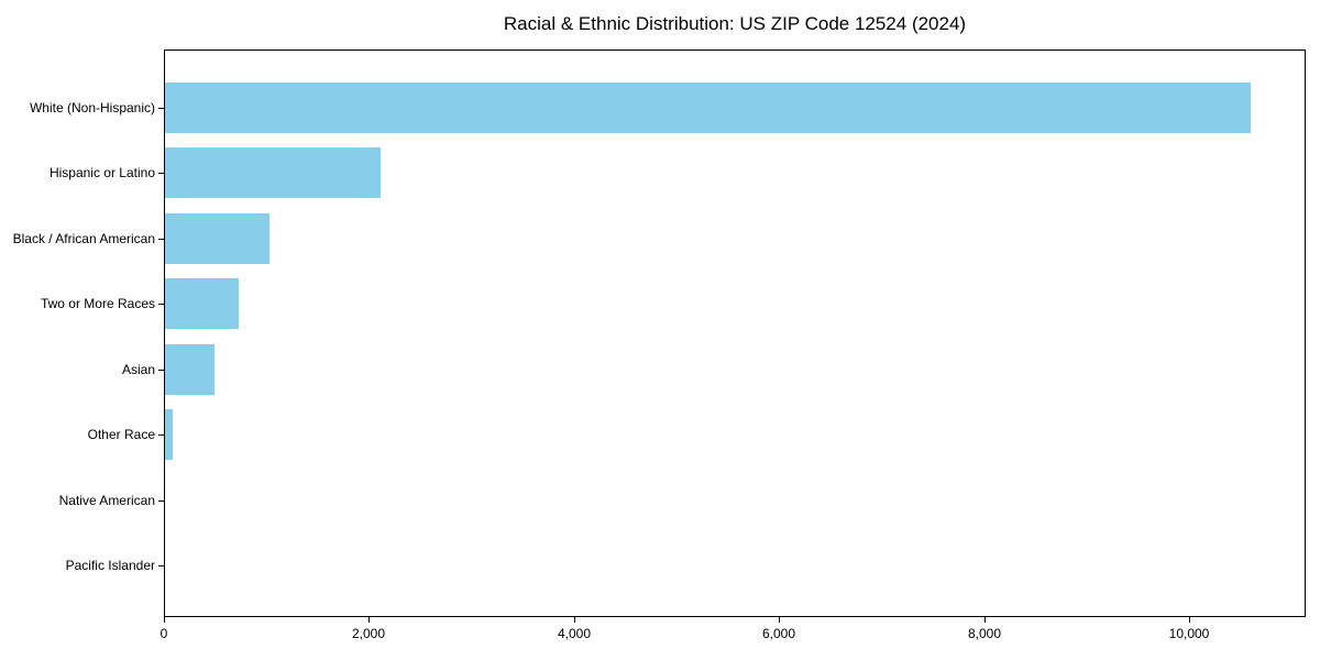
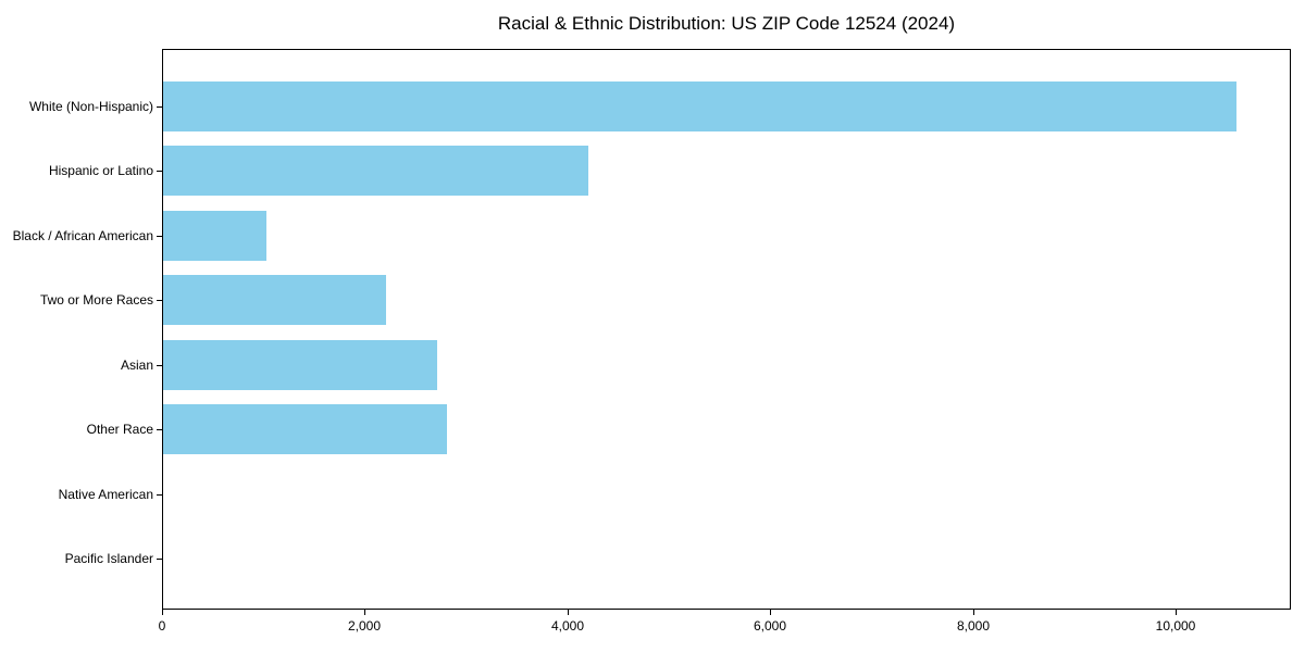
Hispanic or Latino: 2100 -> 4200
Two or More Races: 700 -> 2200
Asian: 500 -> 2700
Other Race: 100 -> 2800
